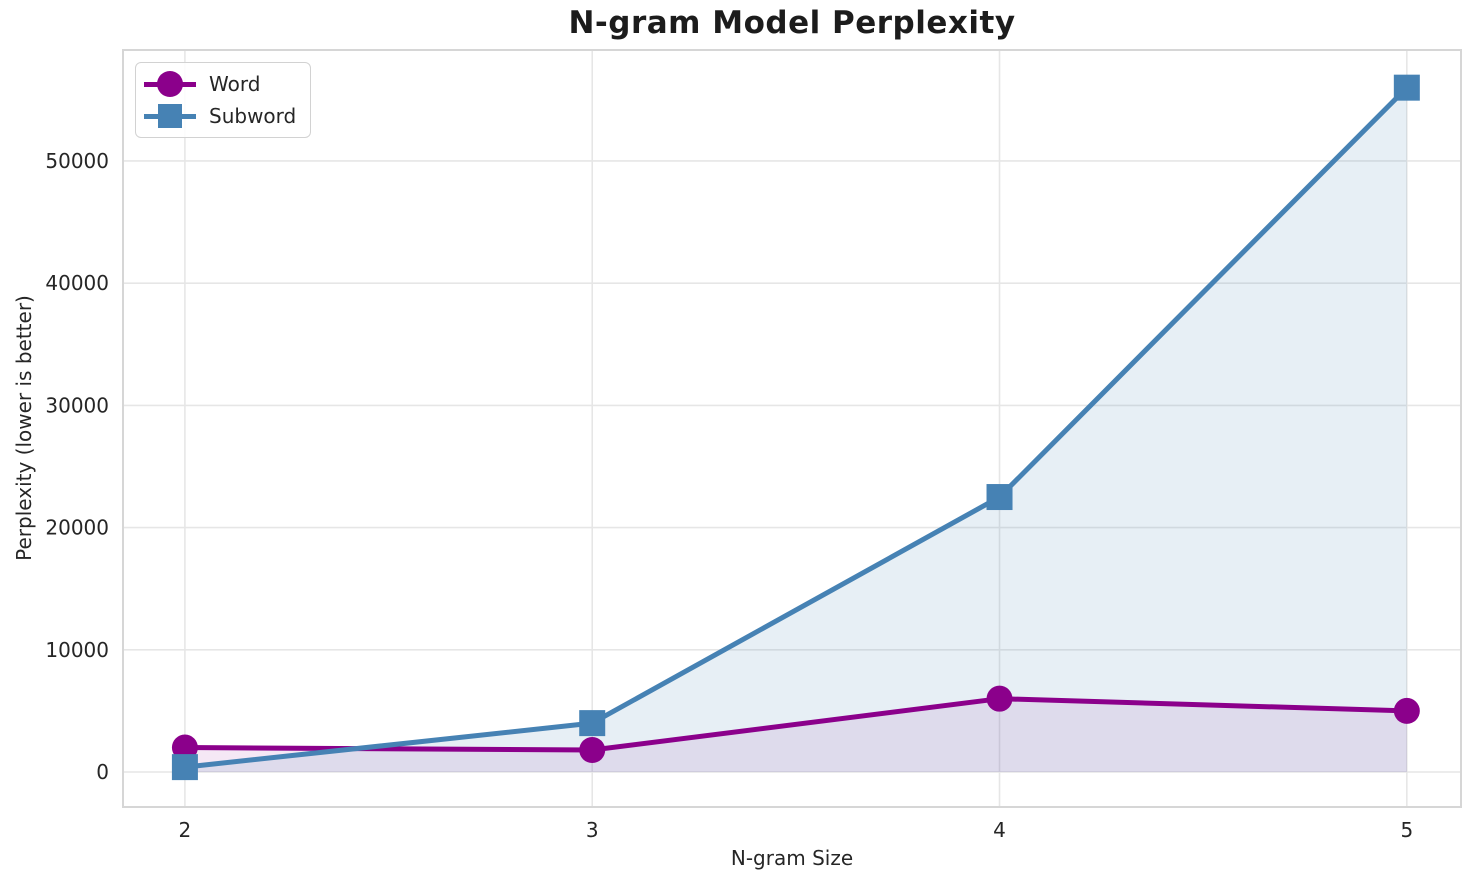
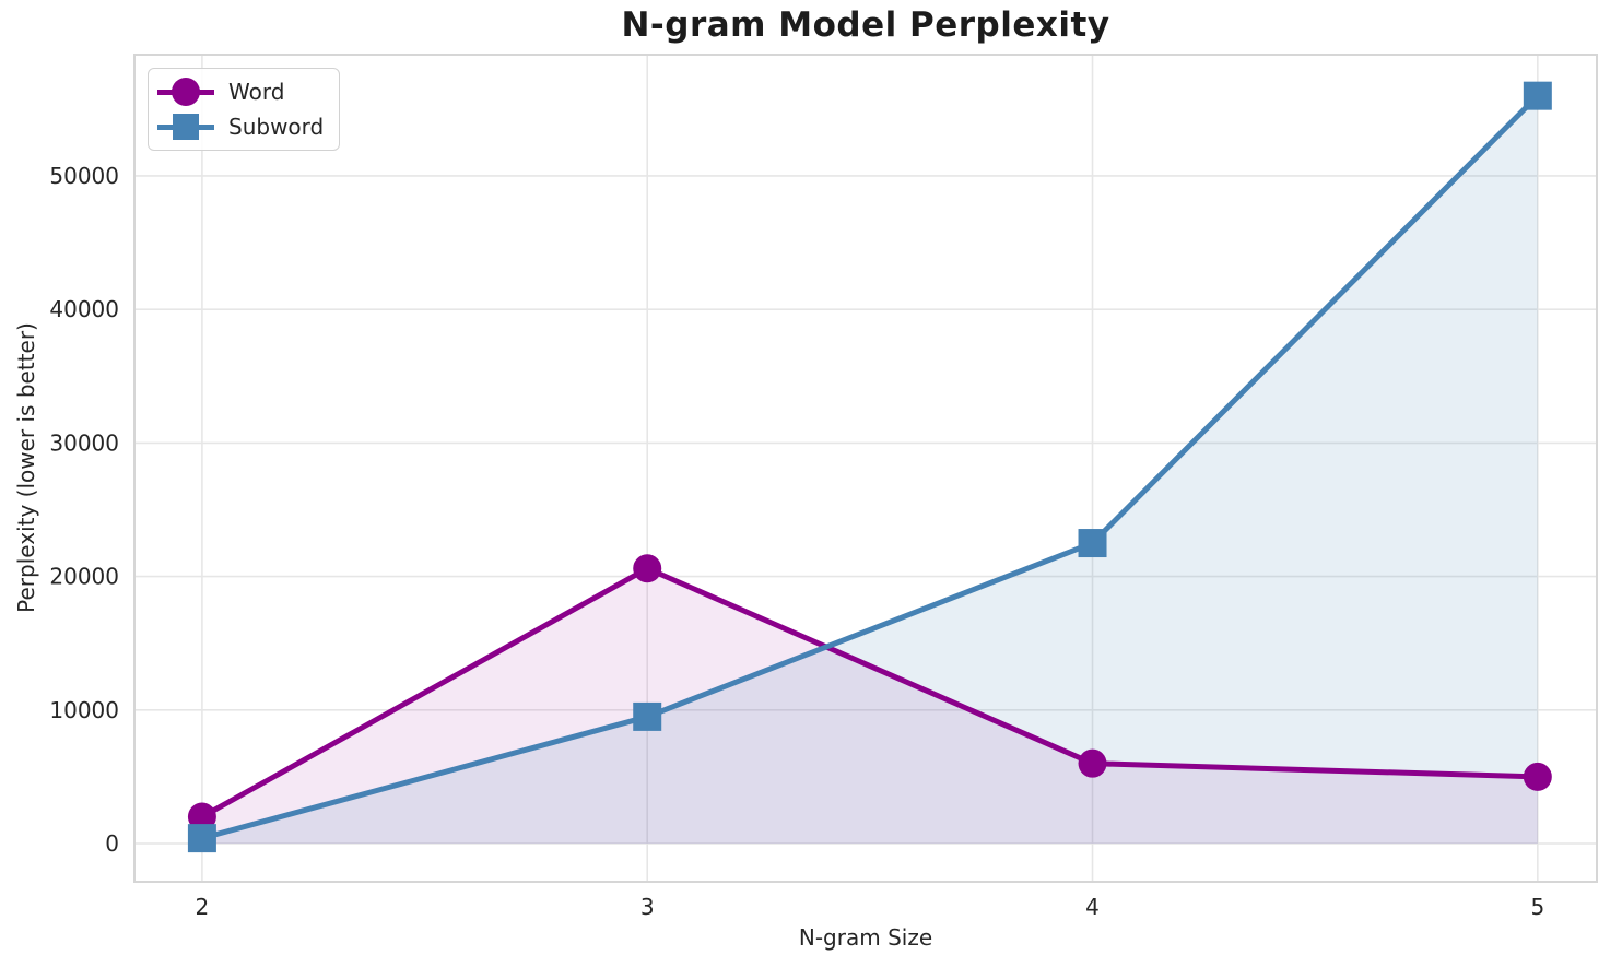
Word/3: 1800 -> 20600
Subword/3: 4000 -> 9500
